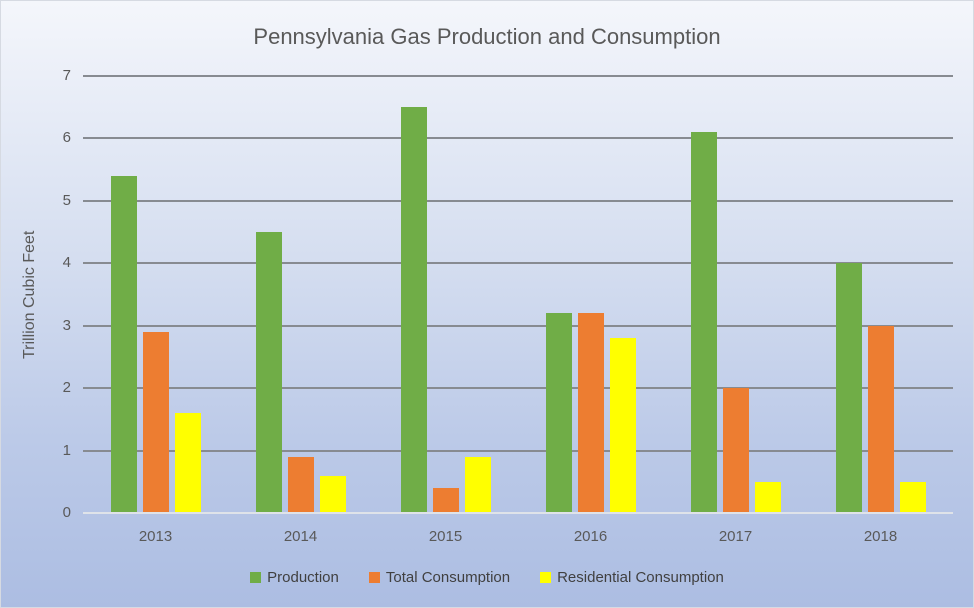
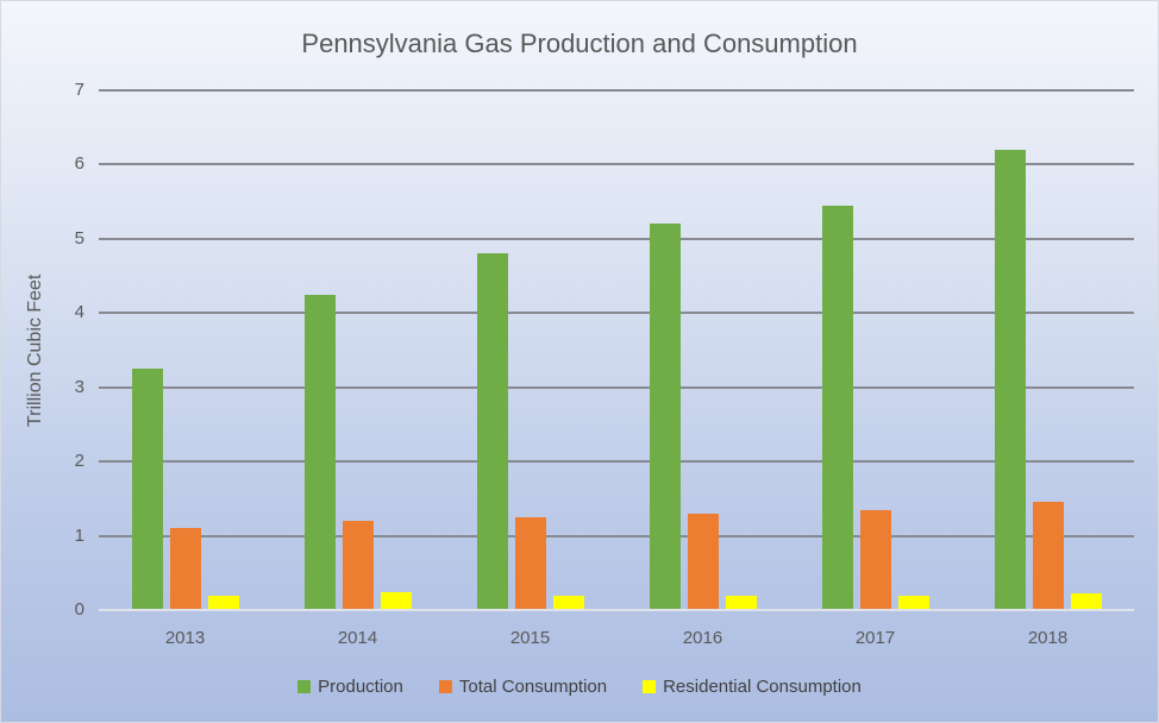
Production/2013: 5.4 -> 3.2
Total Consumption/2013: 2.9 -> 1.1
Residential Consumption/2013: 1.6 -> 0.2
Production/2014: 4.5 -> 4.2
Total Consumption/2014: 0.9 -> 1.2
Residential Consumption/2014: 0.6 -> 0.2
Production/2015: 6.5 -> 4.8
Total Consumption/2015: 0.4 -> 1.2
Residential Consumption/2015: 0.9 -> 0.2
Production/2016: 3.2 -> 5.2
Total Consumption/2016: 3.2 -> 1.3
Residential Consumption/2016: 2.8 -> 0.2
Production/2017: 6.1 -> 5.5
Total Consumption/2017: 2.0 -> 1.4
Residential Consumption/2017: 0.5 -> 0.2
Production/2018: 4.0 -> 6.2
Total Consumption/2018: 3.0 -> 1.4
Residential Consumption/2018: 0.5 -> 0.2
